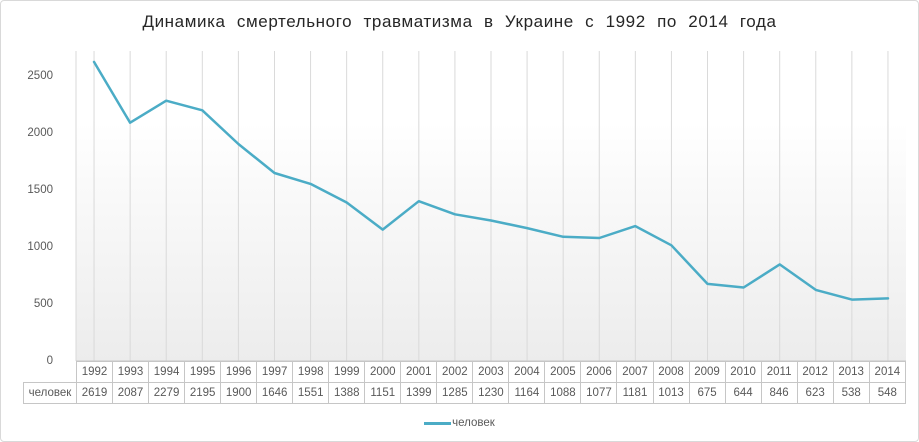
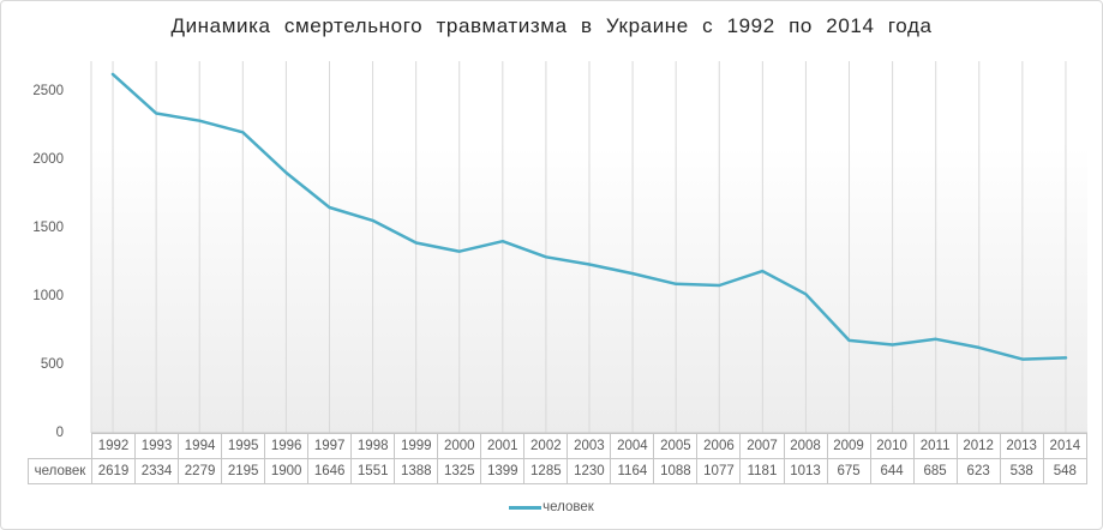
1993: 2087 -> 2334
2000: 1151 -> 1325
2011: 846 -> 685
